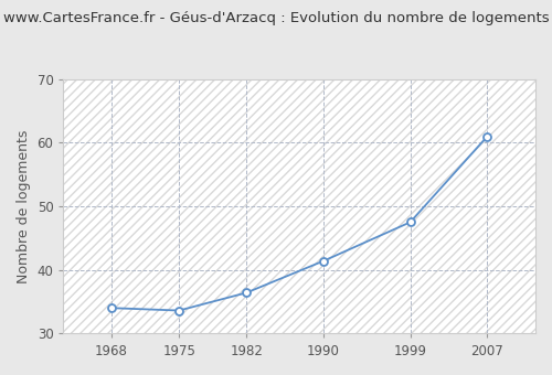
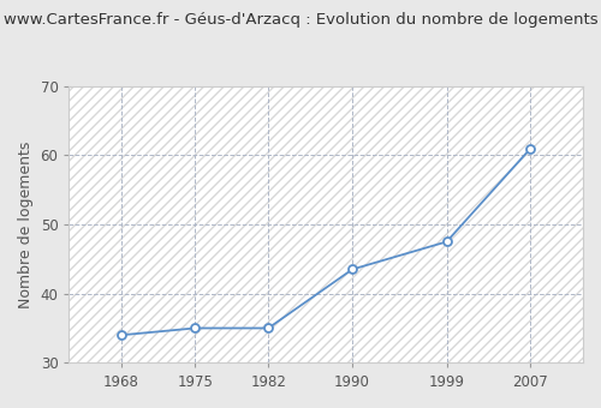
1975: 33.6 -> 35.0
1982: 36.4 -> 35.0
1990: 41.4 -> 43.5
